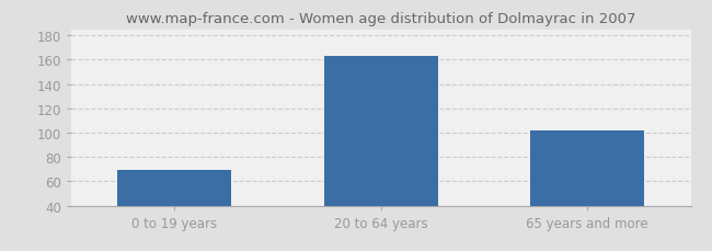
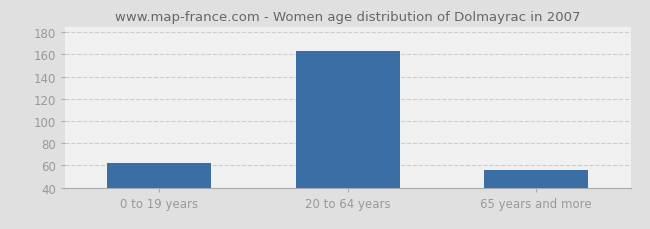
0 to 19 years: 69 -> 62
65 years and more: 102 -> 56
